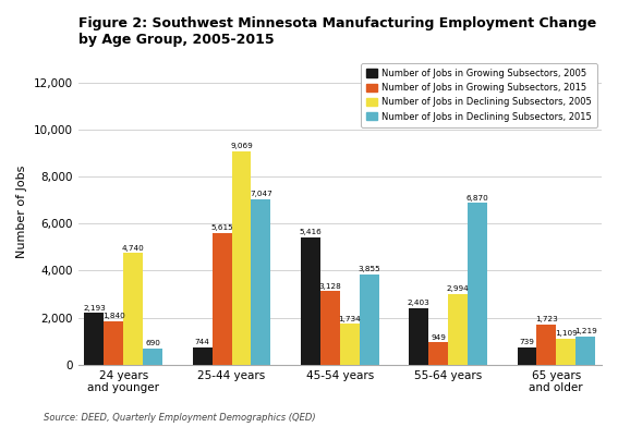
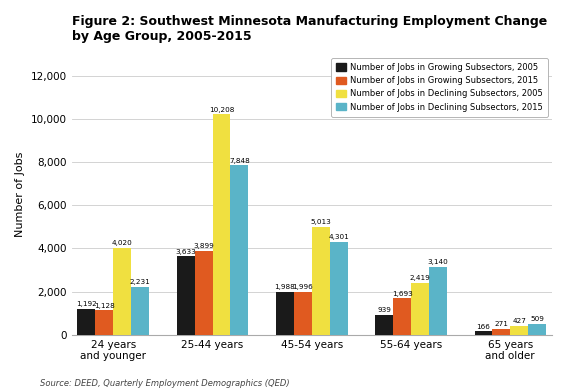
Number of Jobs in Growing Subsectors, 2005/24 years and younger: 2,193 -> 1,192
Number of Jobs in Growing Subsectors, 2015/24 years and younger: 1,840 -> 1,128
Number of Jobs in Declining Subsectors, 2005/24 years and younger: 4,740 -> 4,020
Number of Jobs in Declining Subsectors, 2015/24 years and younger: 690 -> 2,231
Number of Jobs in Growing Subsectors, 2005/25-44 years: 744 -> 3,633
Number of Jobs in Growing Subsectors, 2015/25-44 years: 5,615 -> 3,899
Number of Jobs in Declining Subsectors, 2005/25-44 years: 9,069 -> 10,208
Number of Jobs in Declining Subsectors, 2015/25-44 years: 7,047 -> 7,848
Number of Jobs in Growing Subsectors, 2005/45-54 years: 5,416 -> 1,988
Number of Jobs in Growing Subsectors, 2015/45-54 years: 3,128 -> 1,996
Number of Jobs in Declining Subsectors, 2005/45-54 years: 1,734 -> 5,013
Number of Jobs in Declining Subsectors, 2015/45-54 years: 3,855 -> 4,301
Number of Jobs in Growing Subsectors, 2005/55-64 years: 2,403 -> 939
Number of Jobs in Growing Subsectors, 2015/55-64 years: 949 -> 1,693
Number of Jobs in Declining Subsectors, 2005/55-64 years: 2,994 -> 2,419
Number of Jobs in Declining Subsectors, 2015/55-64 years: 6,870 -> 3,140
Number of Jobs in Growing Subsectors, 2005/65 years and older: 739 -> 166
Number of Jobs in Growing Subsectors, 2015/65 years and older: 1,723 -> 271
Number of Jobs in Declining Subsectors, 2005/65 years and older: 1,109 -> 427
Number of Jobs in Declining Subsectors, 2015/65 years and older: 1,219 -> 509
